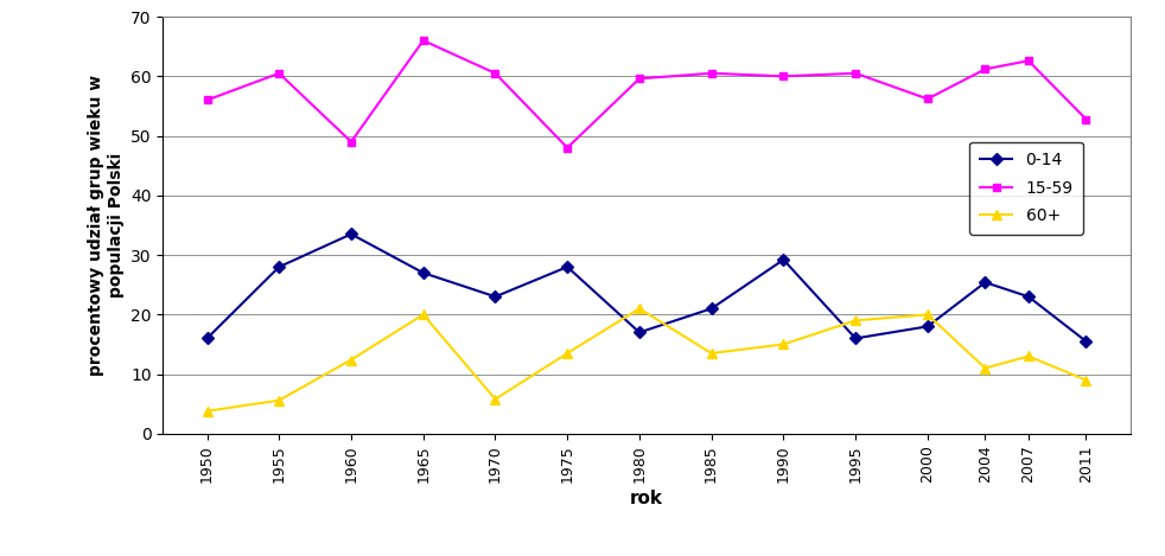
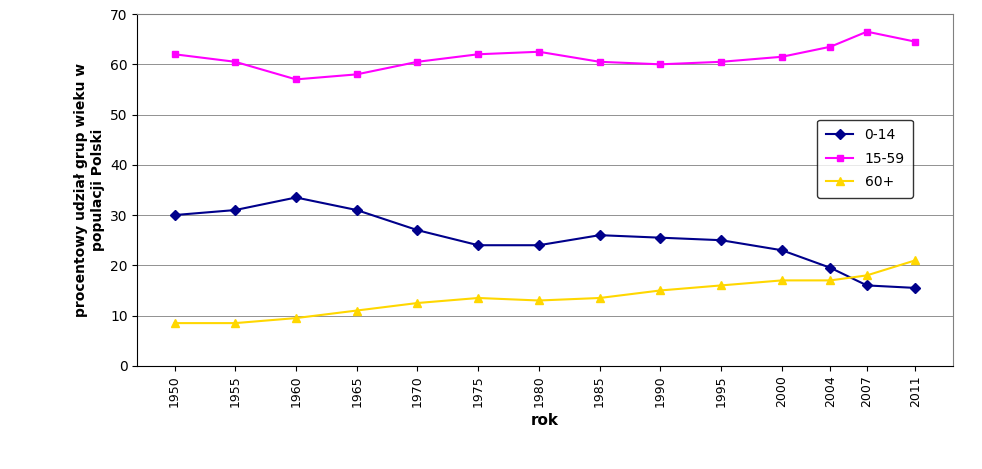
0-14/1950: 16.0 -> 30.0
15-59/1950: 56.0 -> 62.0
60+/1950: 3.8 -> 8.5
0-14/1955: 28.0 -> 31.0
60+/1955: 5.6 -> 8.5
15-59/1960: 49.0 -> 57.0
60+/1960: 12.4 -> 9.5
0-14/1965: 27.0 -> 31.0
15-59/1965: 66.0 -> 58.0
60+/1965: 20.0 -> 11.0
0-14/1970: 23.0 -> 27.0
60+/1970: 5.8 -> 12.5
0-14/1975: 28.0 -> 24.0
15-59/1975: 48.0 -> 62.0
0-14/1980: 17.0 -> 24.0
15-59/1980: 59.6 -> 62.5
60+/1980: 21.0 -> 13.0
0-14/1985: 21.0 -> 26.0
0-14/1990: 29.2 -> 25.5
0-14/1995: 16.0 -> 25.0
60+/1995: 19.0 -> 16.0
0-14/2000: 18.0 -> 23.0
15-59/2000: 56.2 -> 61.5
60+/2000: 20.0 -> 17.0
0-14/2004: 25.4 -> 19.5
15-59/2004: 61.2 -> 63.5
60+/2004: 11.0 -> 17.0
0-14/2007: 23.0 -> 16.0
15-59/2007: 62.6 -> 66.5
60+/2007: 13.0 -> 18.0
15-59/2011: 52.8 -> 64.5
60+/2011: 9.0 -> 21.0
